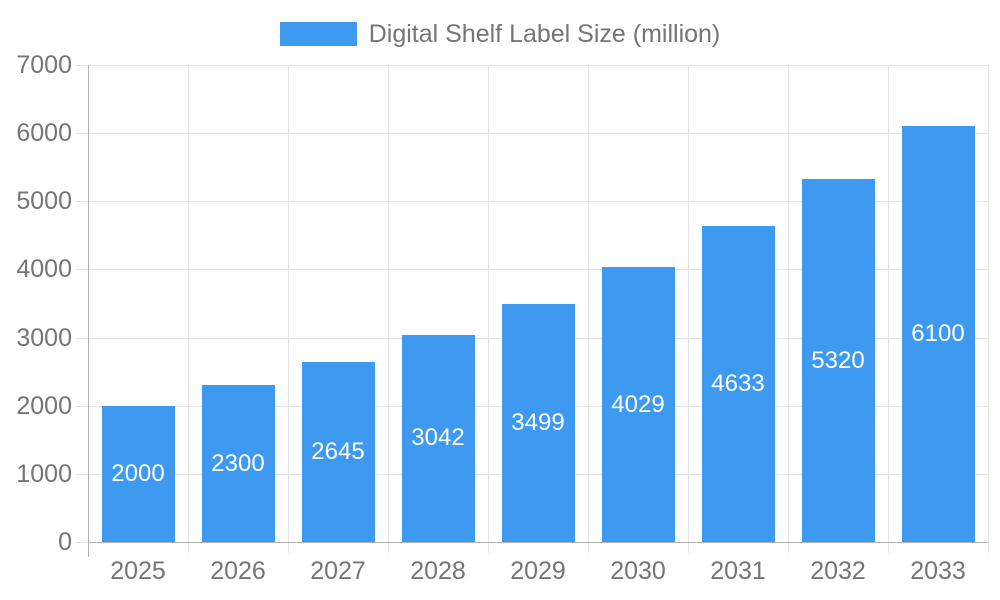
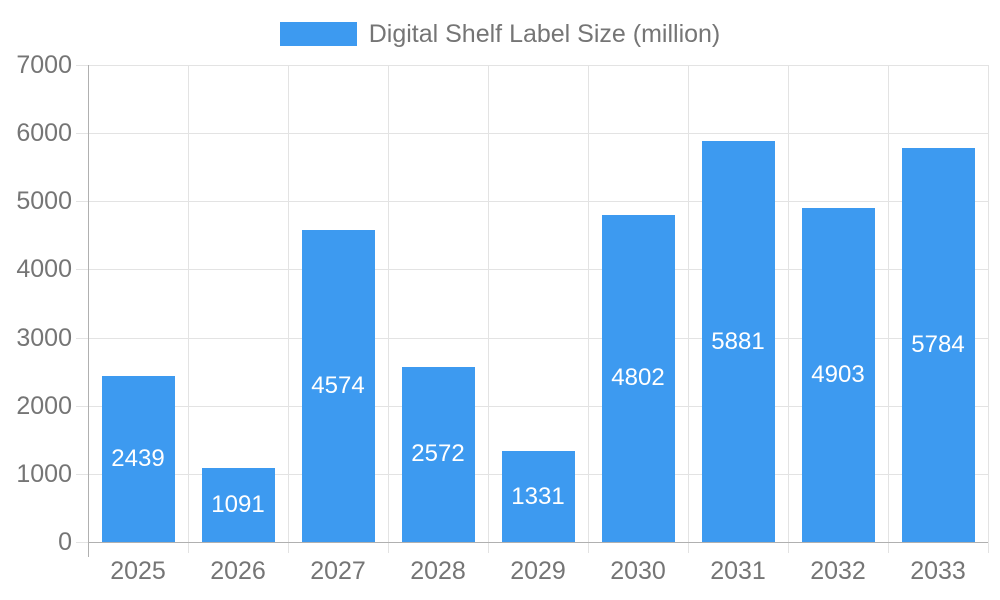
2025: 2000 -> 2439
2026: 2300 -> 1091
2027: 2645 -> 4574
2028: 3042 -> 2572
2029: 3499 -> 1331
2030: 4029 -> 4802
2031: 4633 -> 5881
2032: 5320 -> 4903
2033: 6100 -> 5784
